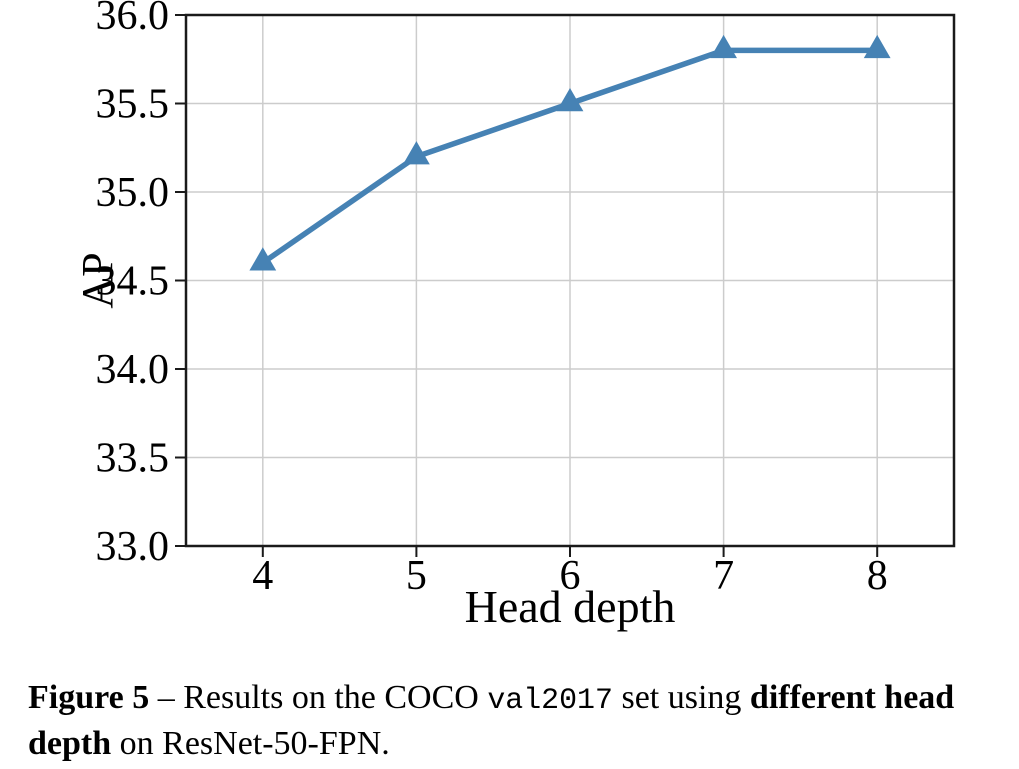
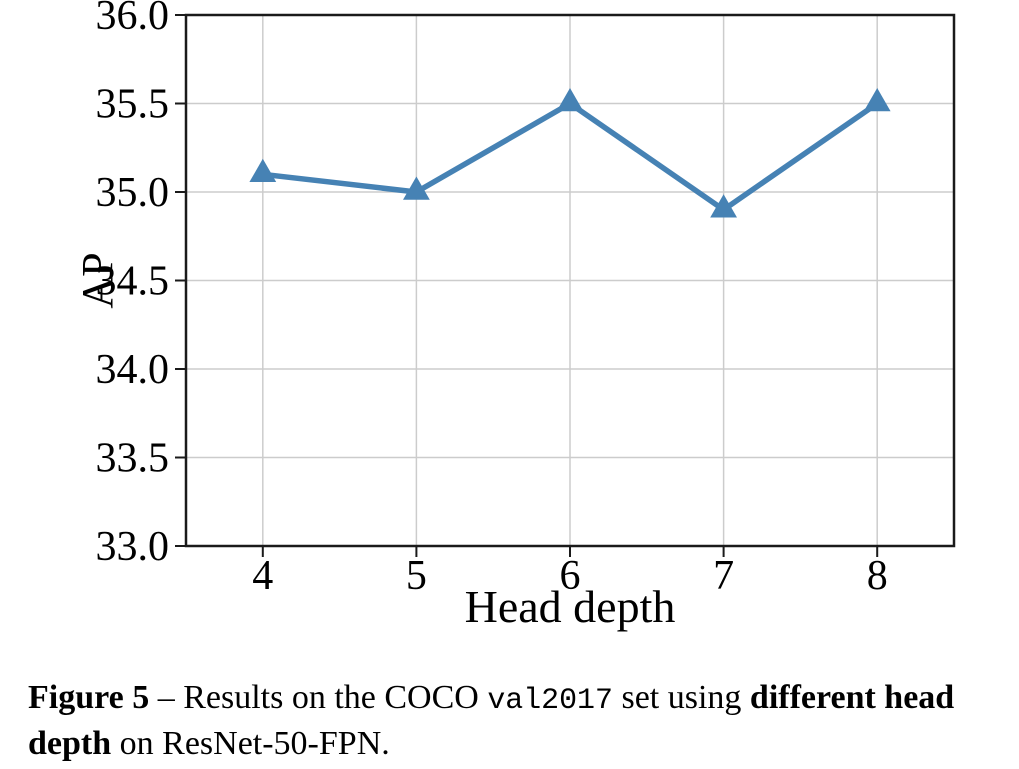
4: 34.6 -> 35.1
5: 35.2 -> 35.0
7: 35.8 -> 34.9
8: 35.8 -> 35.5
